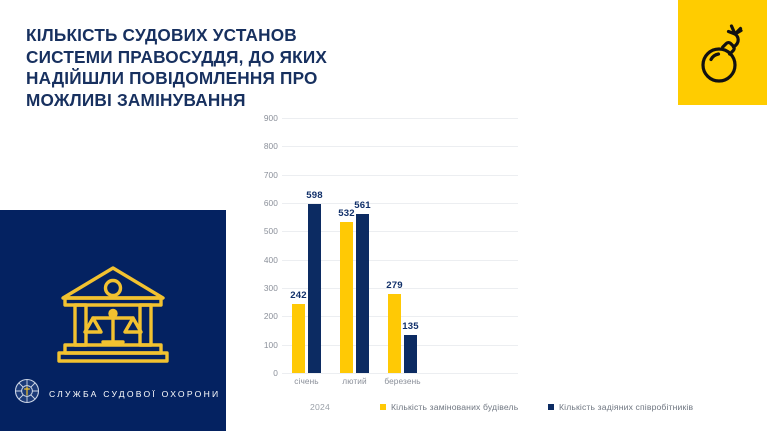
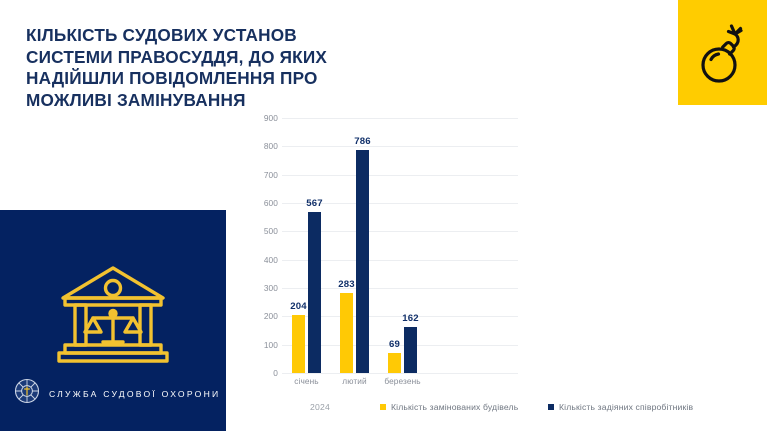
Кількість замінованих будівель/січень: 242 -> 204
Кількість задіяних співробітників/січень: 598 -> 567
Кількість замінованих будівель/лютий: 532 -> 283
Кількість задіяних співробітників/лютий: 561 -> 786
Кількість замінованих будівель/березень: 279 -> 69
Кількість задіяних співробітників/березень: 135 -> 162
